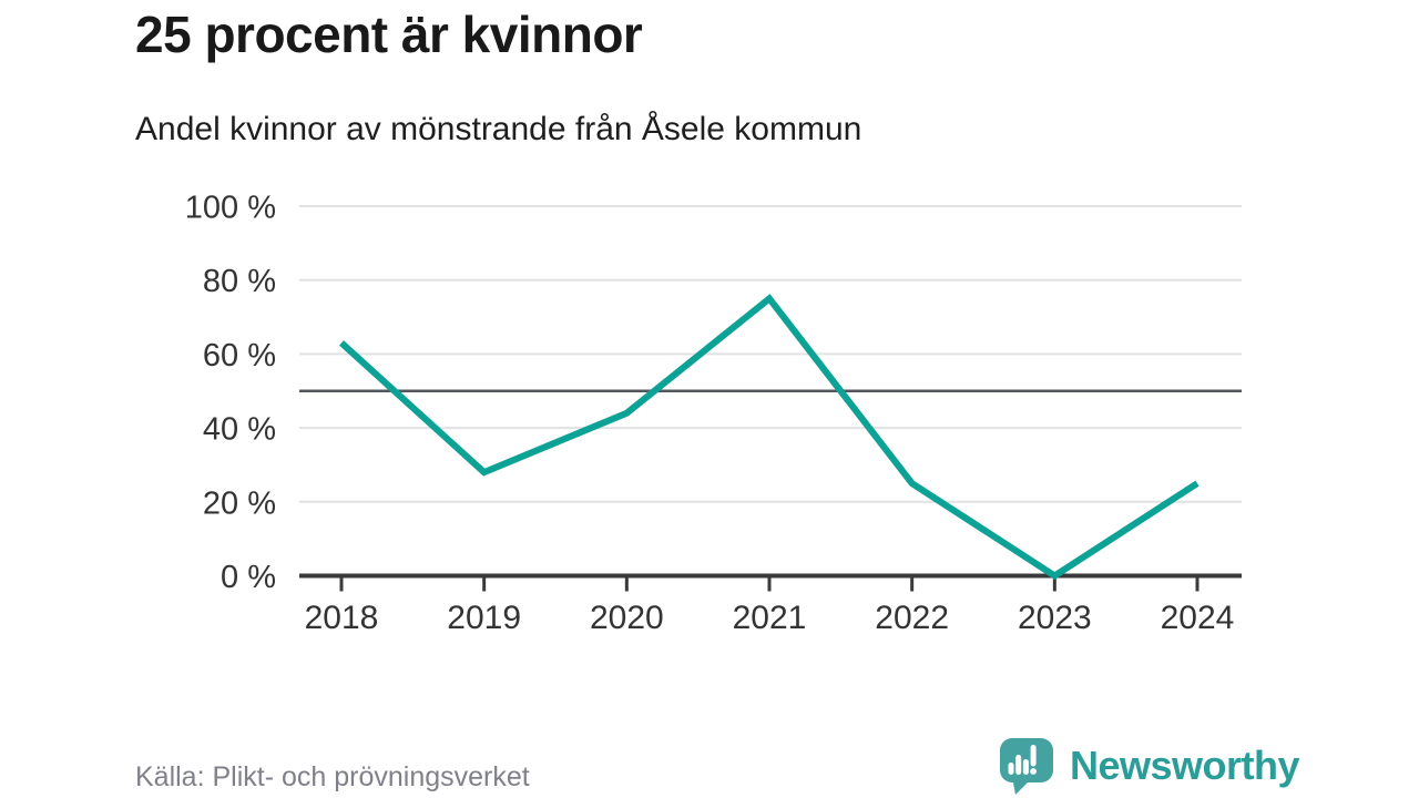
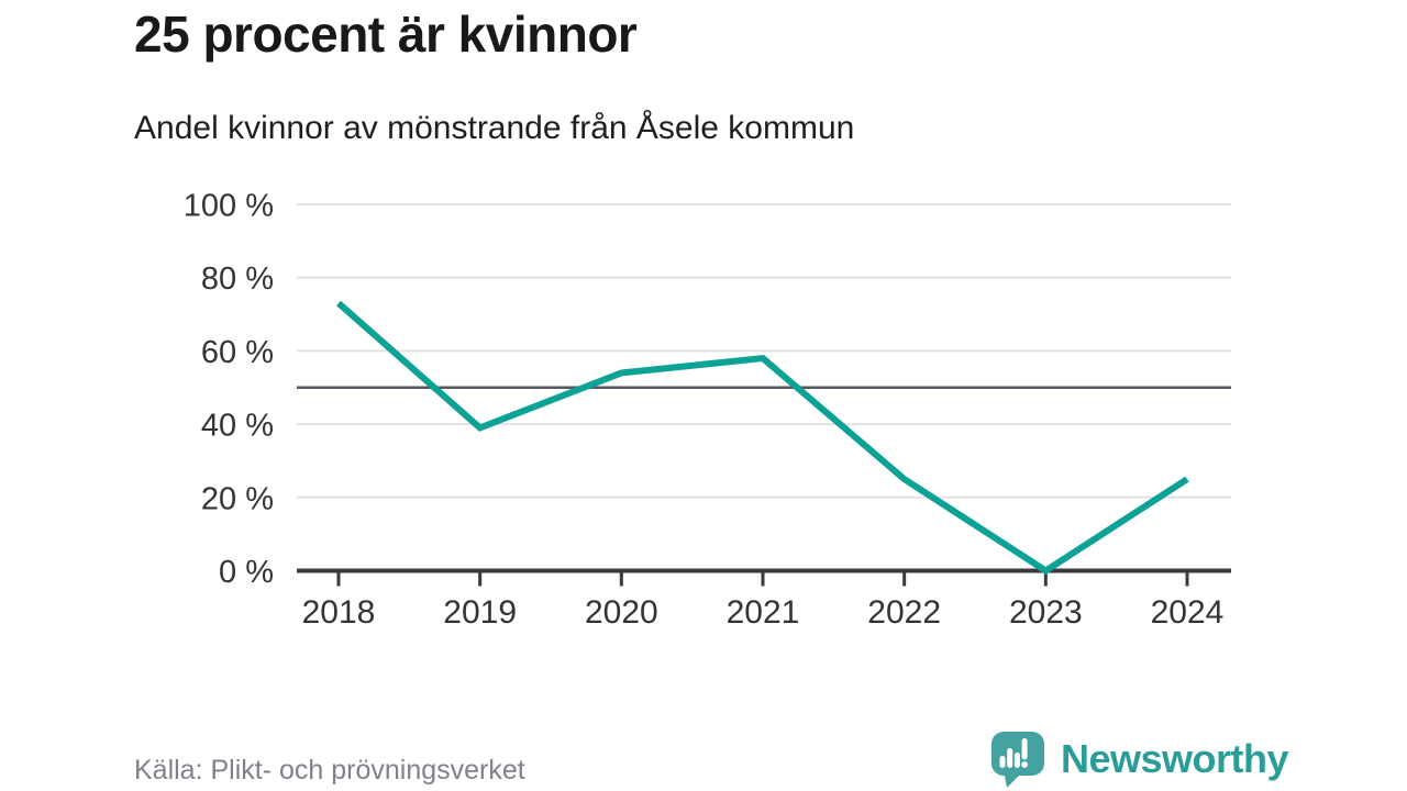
2018: 63% -> 73%
2019: 28% -> 39%
2020: 44% -> 54%
2021: 75% -> 58%
